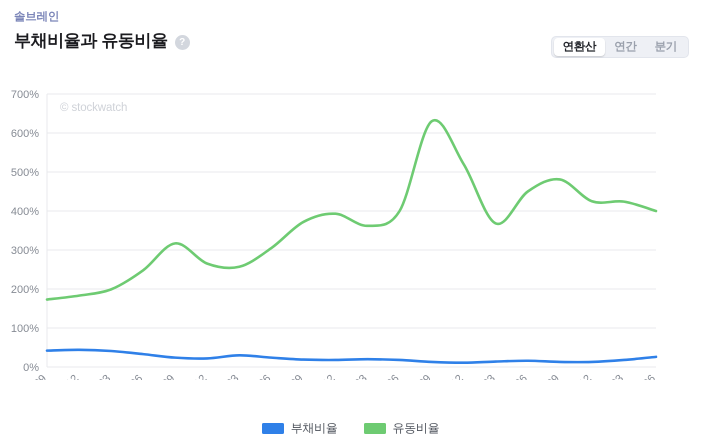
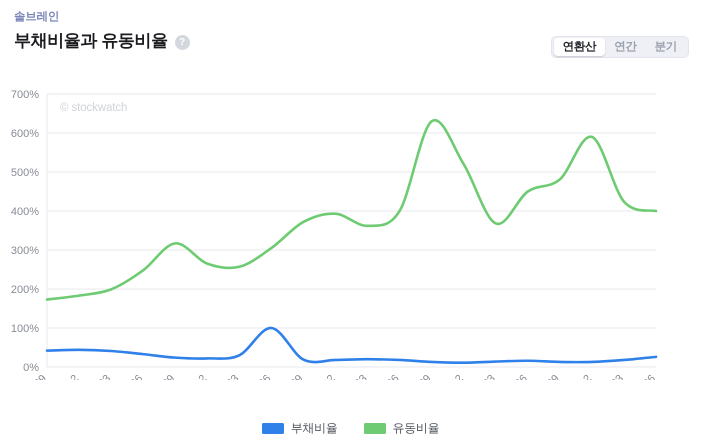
부채비율/22.06: 20% -> 100%
유동비율/24.12: 420% -> 590%
